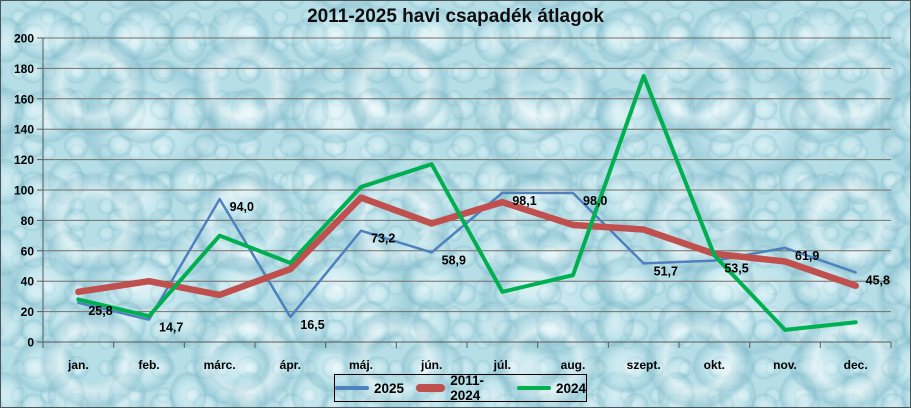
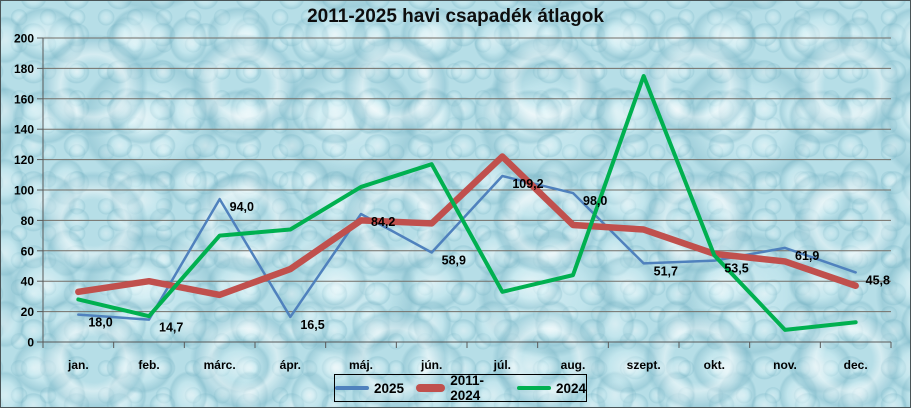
2025/jan.: 25,8 -> 18,0
2024/ápr.: 52 -> 74
2025/máj.: 73,2 -> 84,2
2011-2024/máj.: 95 -> 80
2025/júl.: 98,1 -> 109,2
2011-2024/júl.: 92 -> 122
